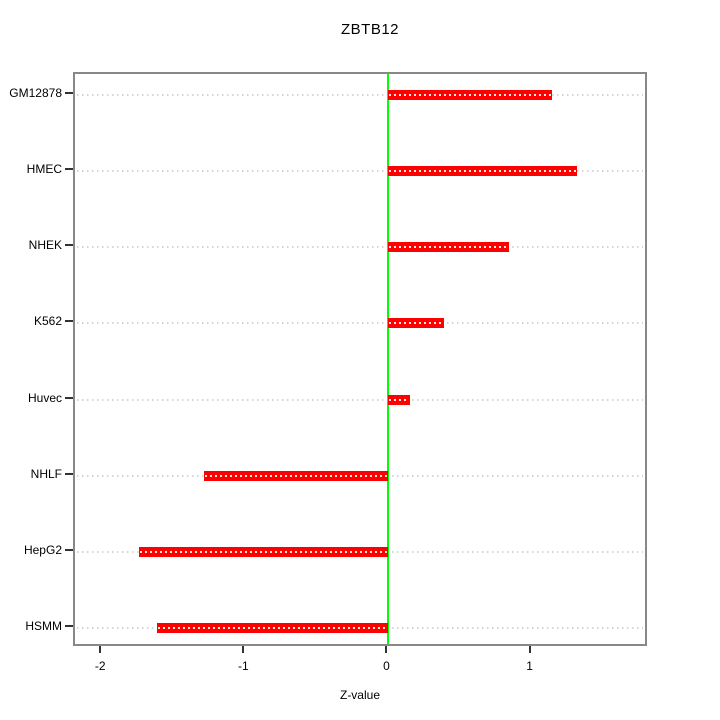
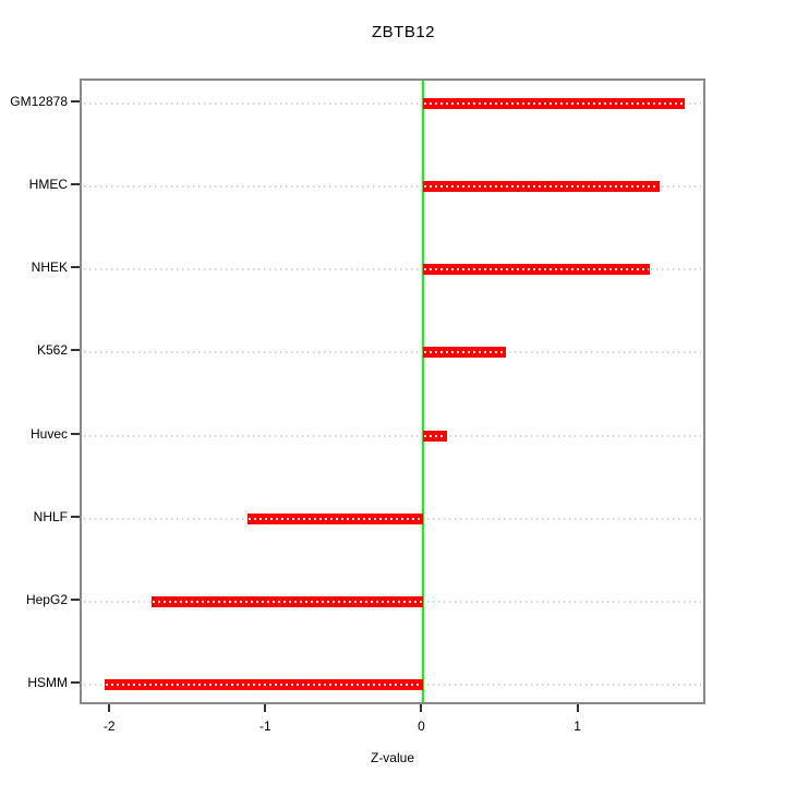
GM12878: 1.14 -> 1.67
HMEC: 1.32 -> 1.51
NHEK: 0.84 -> 1.45
K562: 0.39 -> 0.53
NHLF: -1.29 -> -1.13
HSMM: -1.62 -> -2.04
